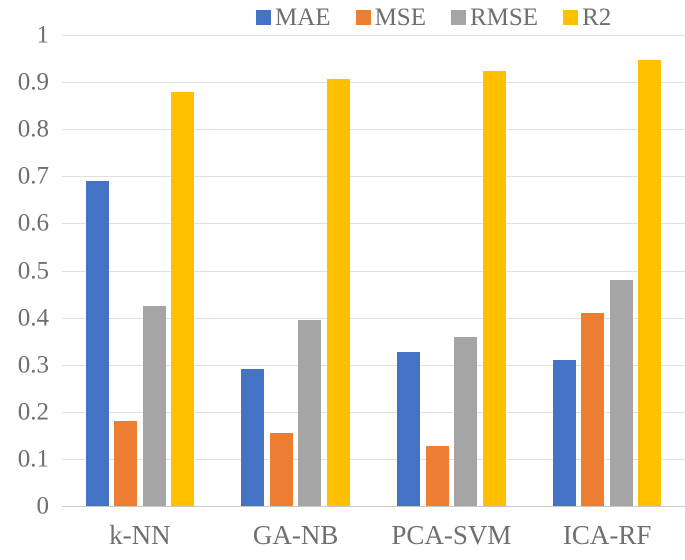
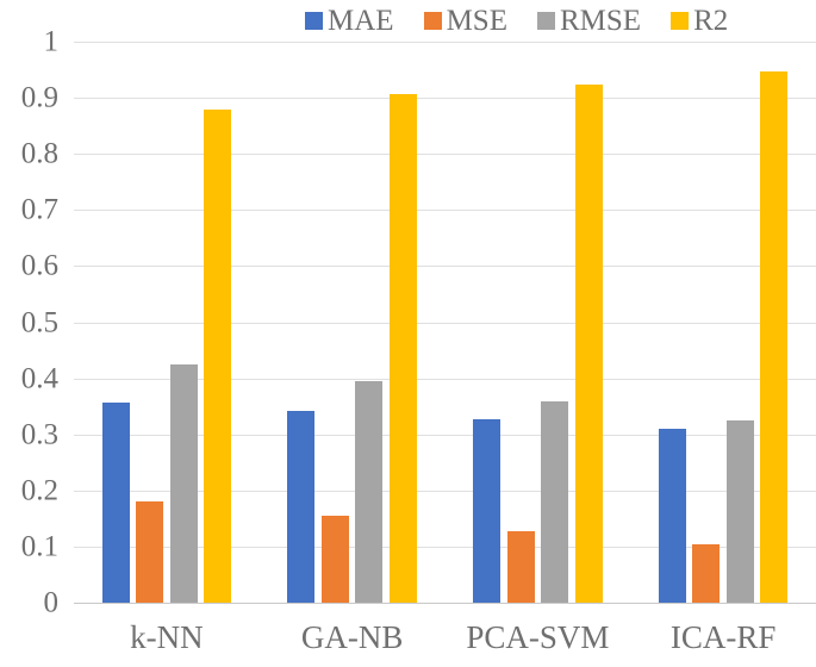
MAE/k-NN: 0.69 -> 0.36
MAE/GA-NB: 0.29 -> 0.34
MSE/ICA-RF: 0.41 -> 0.10
RMSE/ICA-RF: 0.48 -> 0.32
